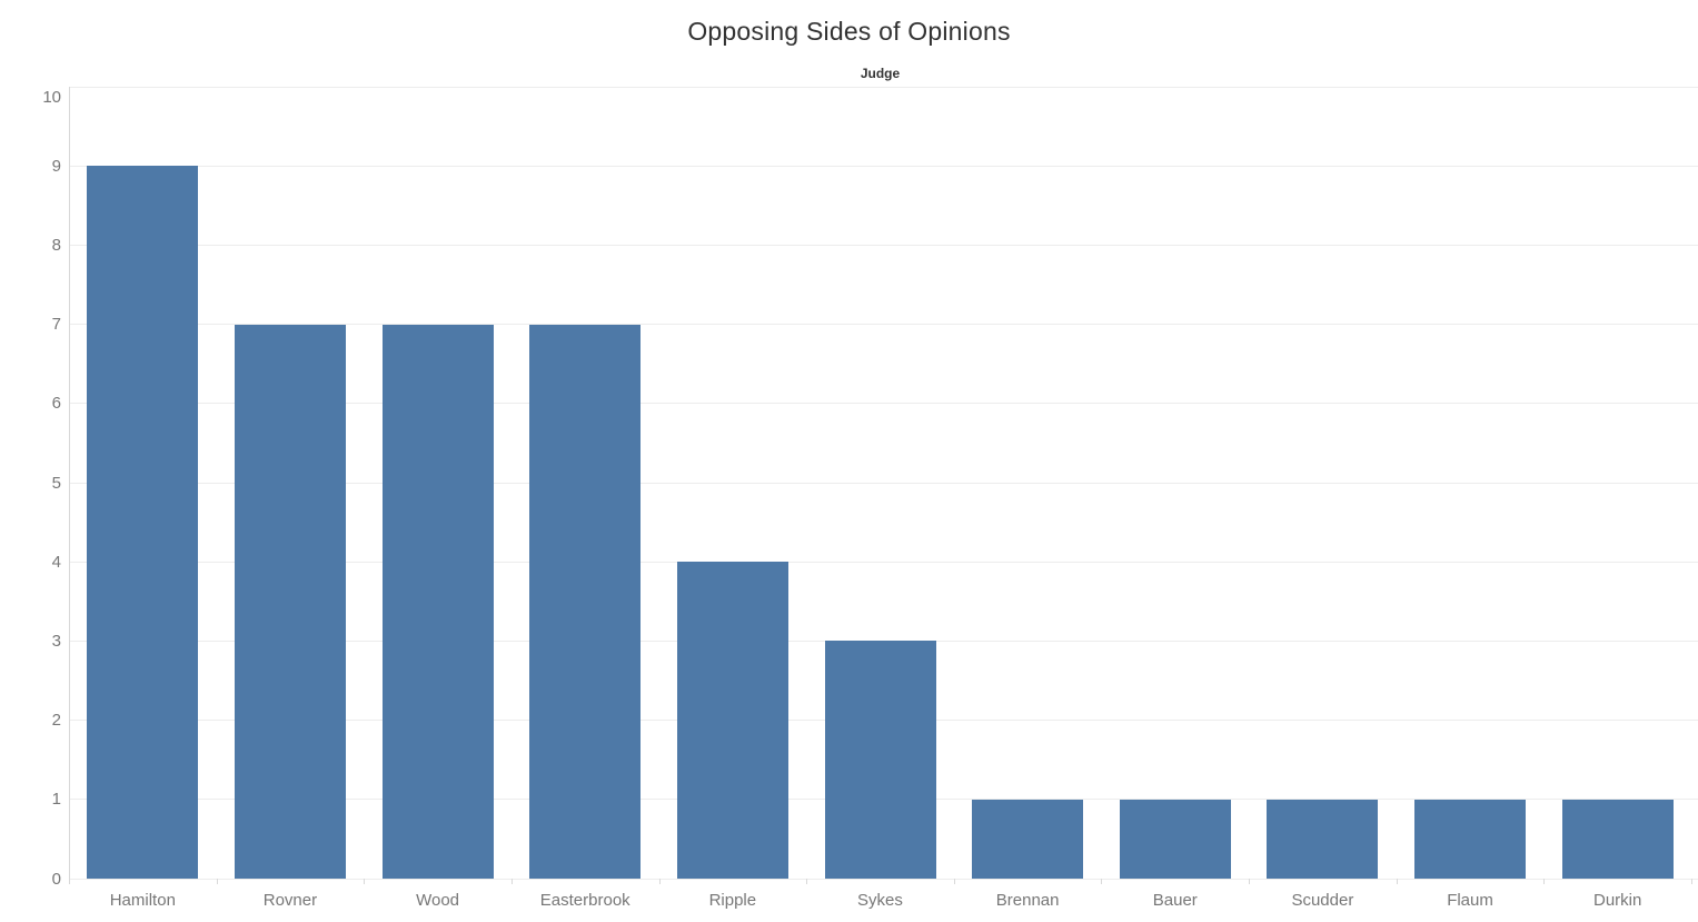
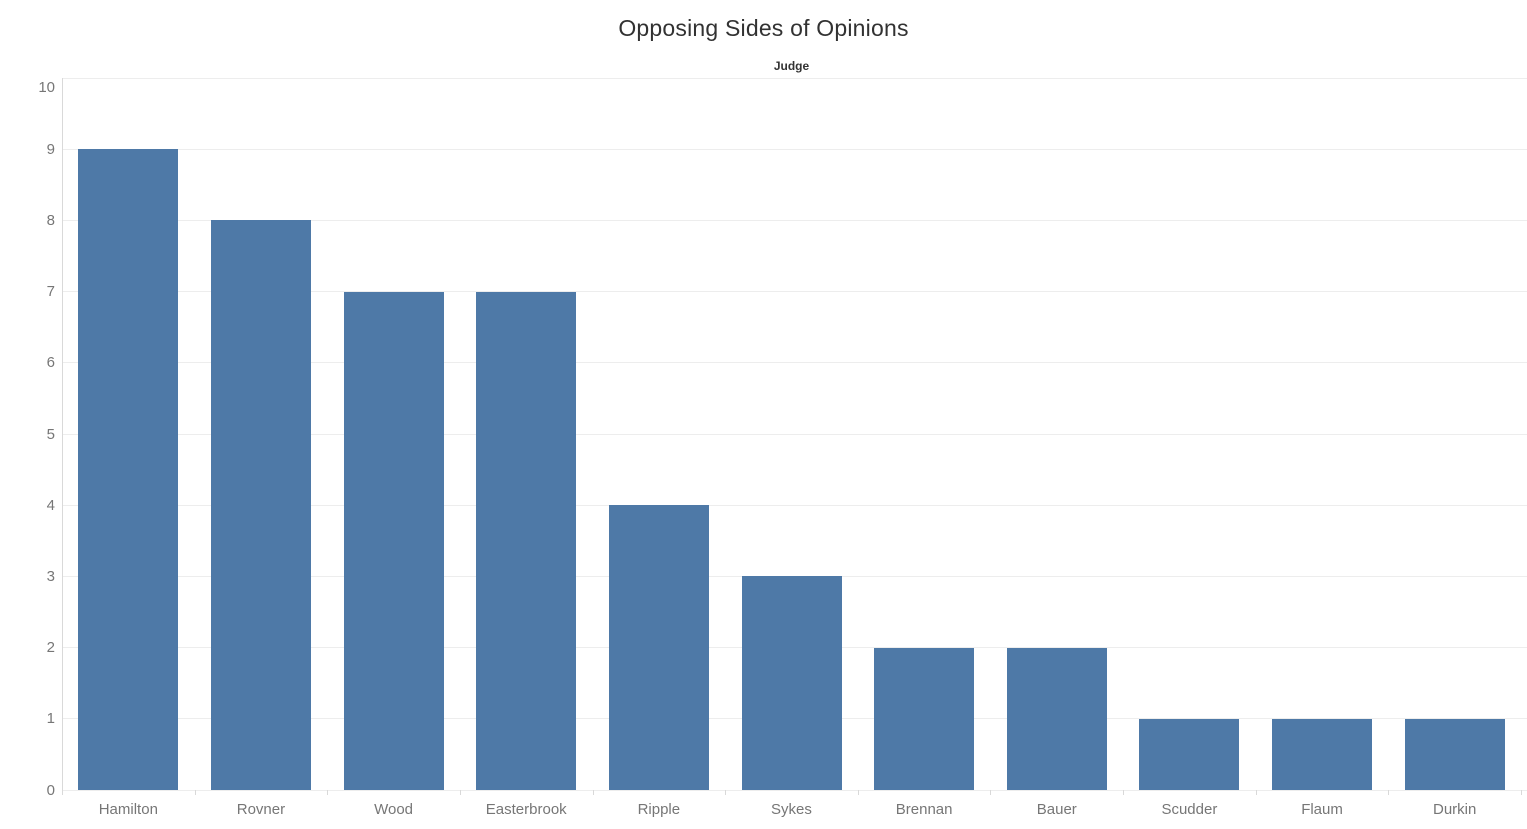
Rovner: 7 -> 8
Brennan: 1 -> 2
Bauer: 1 -> 2
